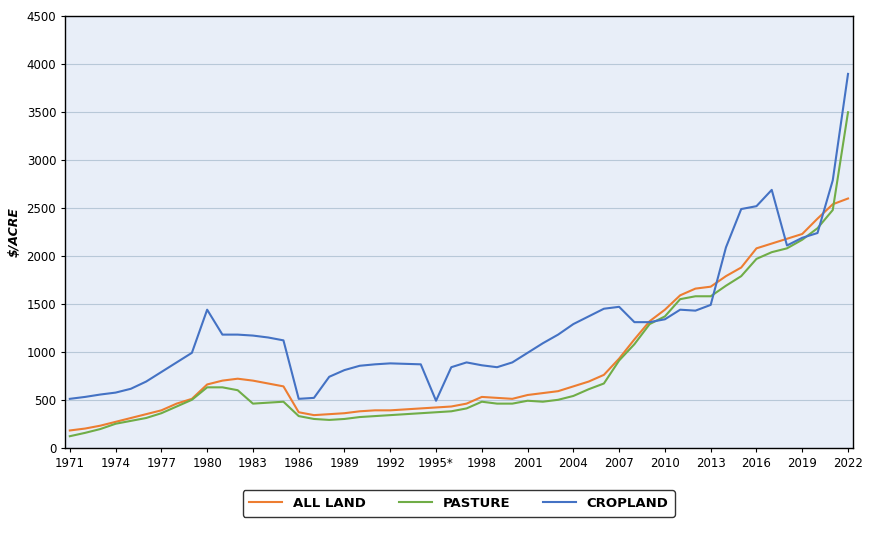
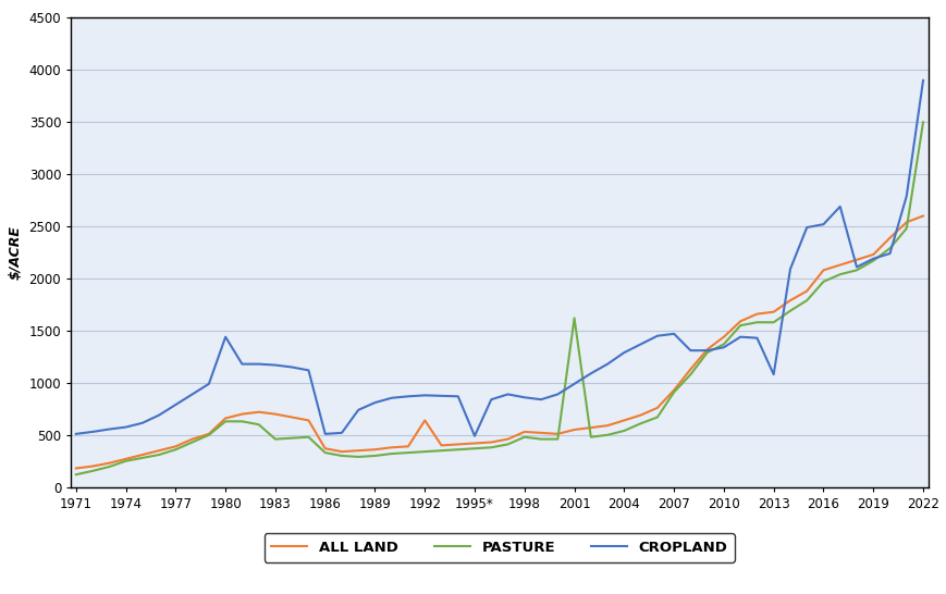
ALL LAND/1992: 390 -> 640
PASTURE/2001: 490 -> 1620
CROPLAND/2013: 1490 -> 1080
